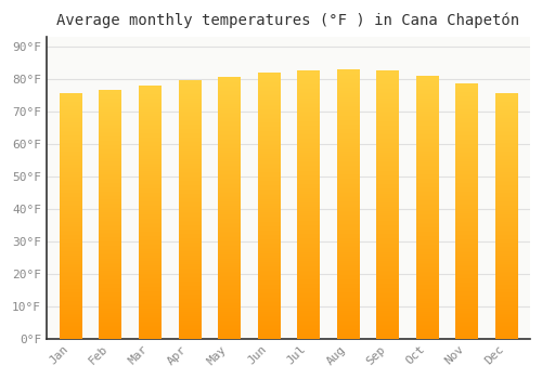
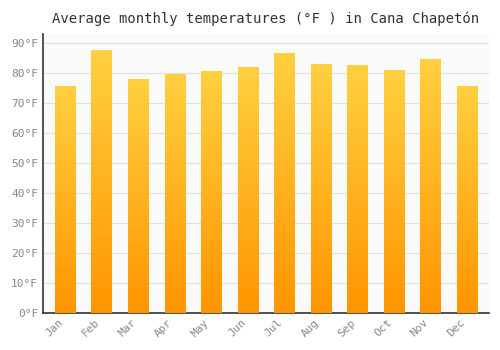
Feb: 76.5°F -> 87.5°F
Jul: 82.5°F -> 86.5°F
Nov: 78.5°F -> 84.5°F
